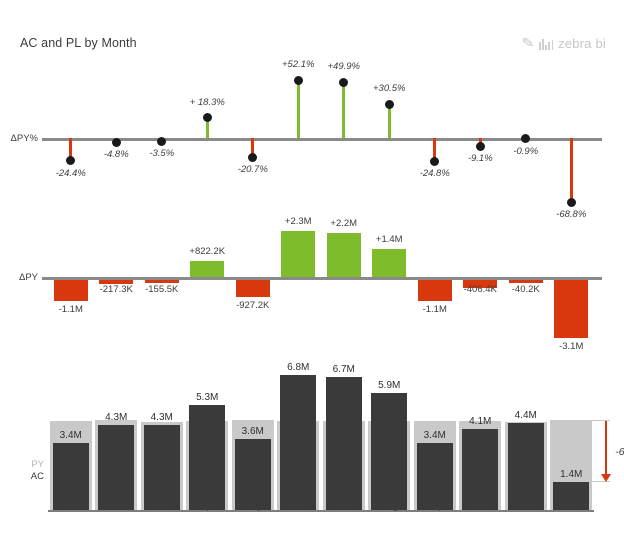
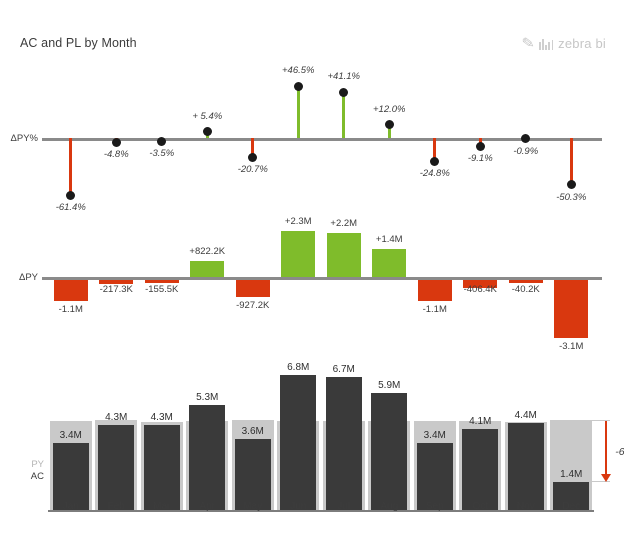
ΔPY%/Jan: -24.4% -> -61.4%
ΔPY%/Apr: 18.3% -> 5.4%
ΔPY%/Jun: +52.1% -> +46.5%
ΔPY%/Jul: +49.9% -> +41.1%
ΔPY%/Aug: +30.5% -> +12.0%
ΔPY%/Dec: -68.8% -> -50.3%
